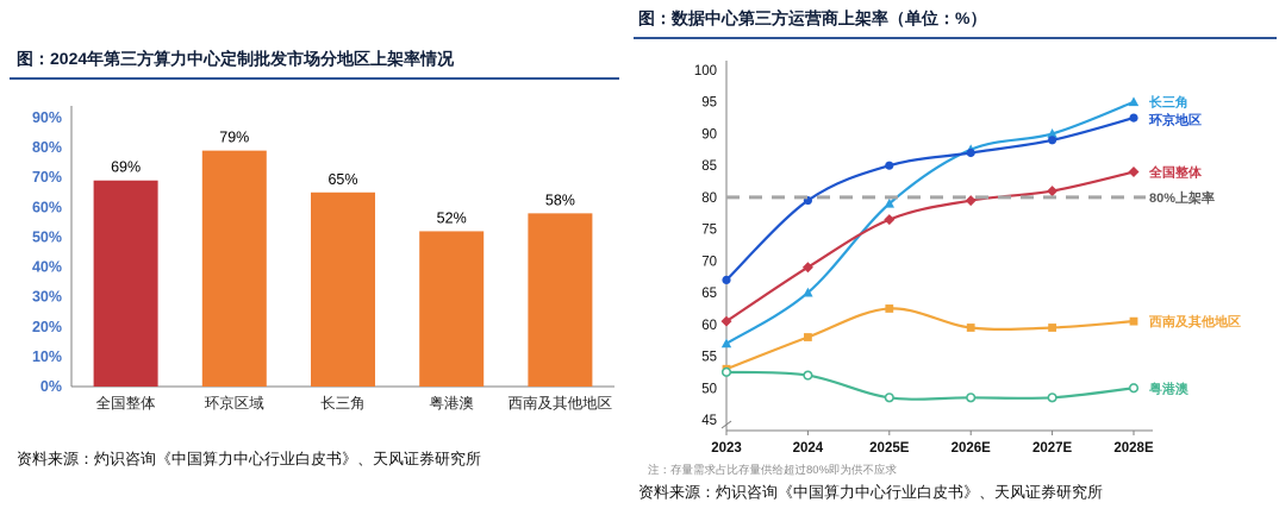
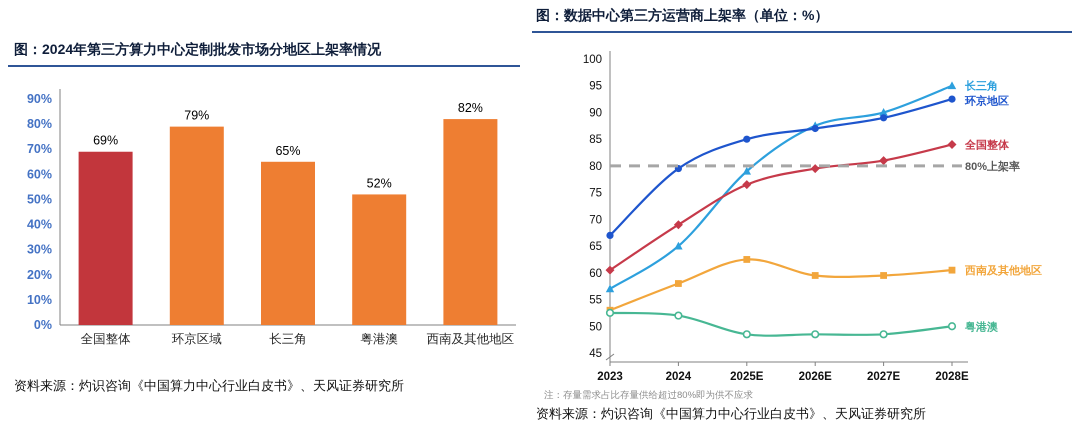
图：2024年第三方算力中心定制批发市场分地区上架率情况/西南及其他地区: 58% -> 82%
